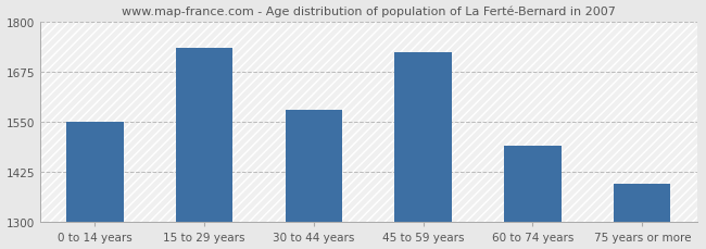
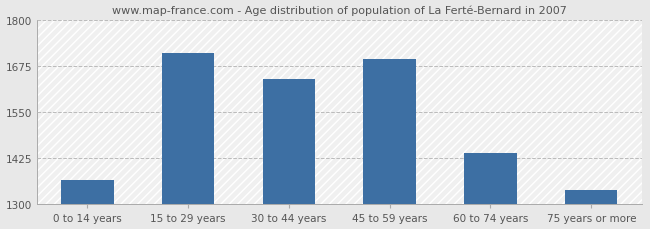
0 to 14 years: 1550 -> 1365
15 to 29 years: 1735 -> 1710
30 to 44 years: 1580 -> 1640
45 to 59 years: 1725 -> 1695
60 to 74 years: 1490 -> 1440
75 years or more: 1395 -> 1340
